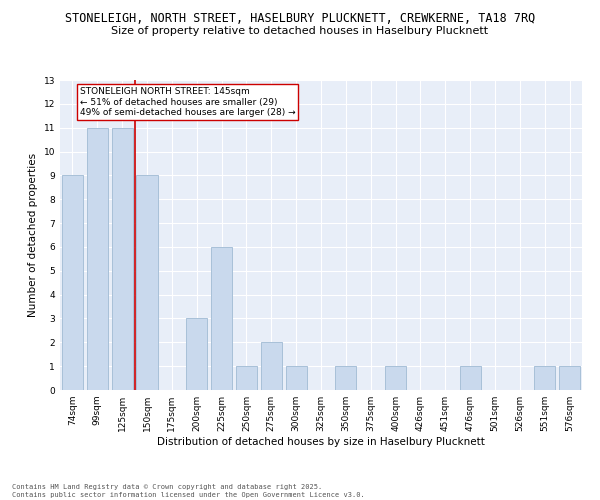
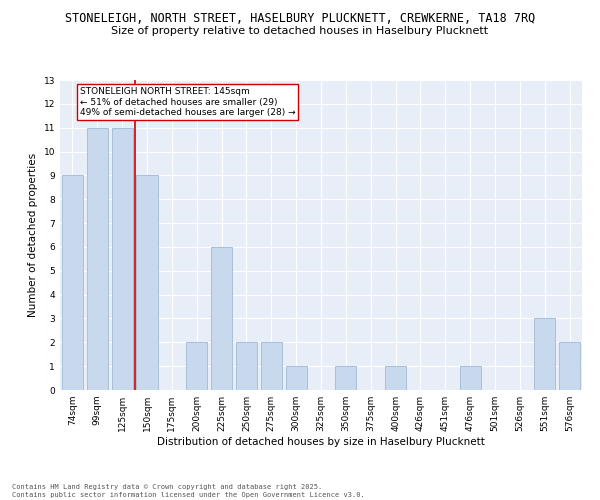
200sqm: 3 -> 2
250sqm: 1 -> 2
551sqm: 1 -> 3
576sqm: 1 -> 2
